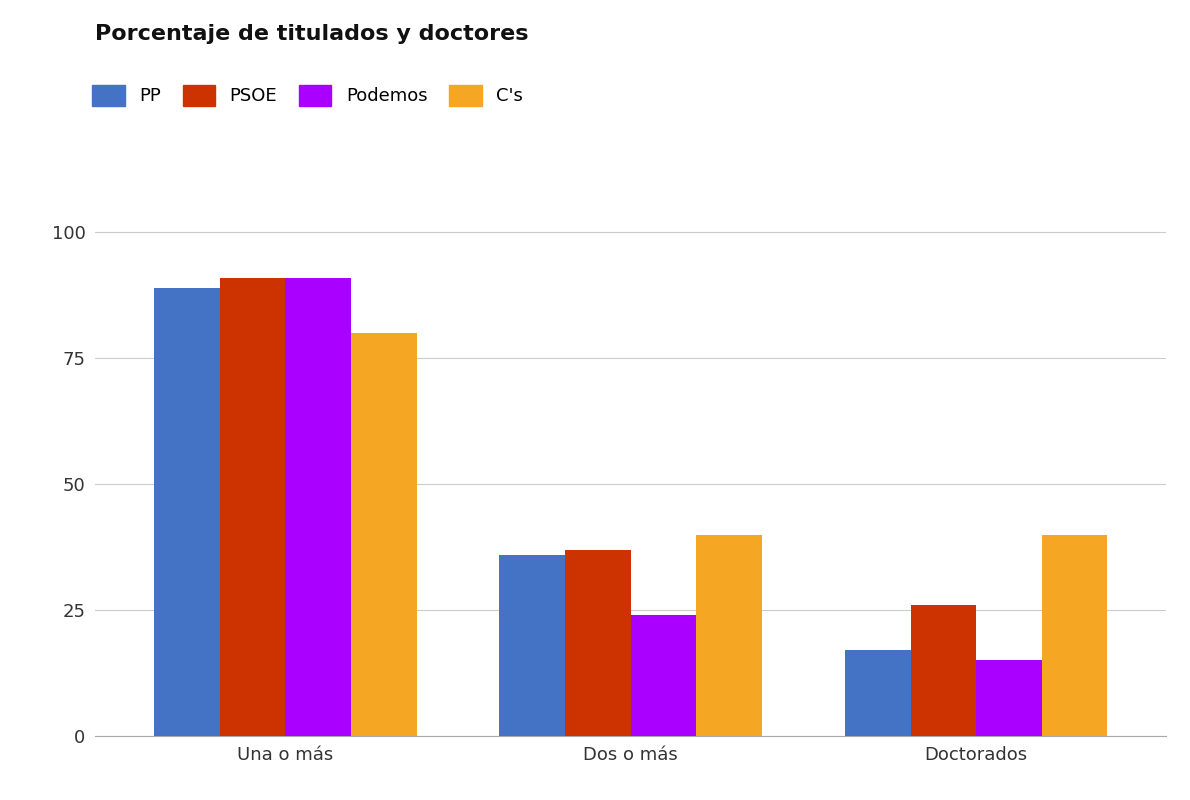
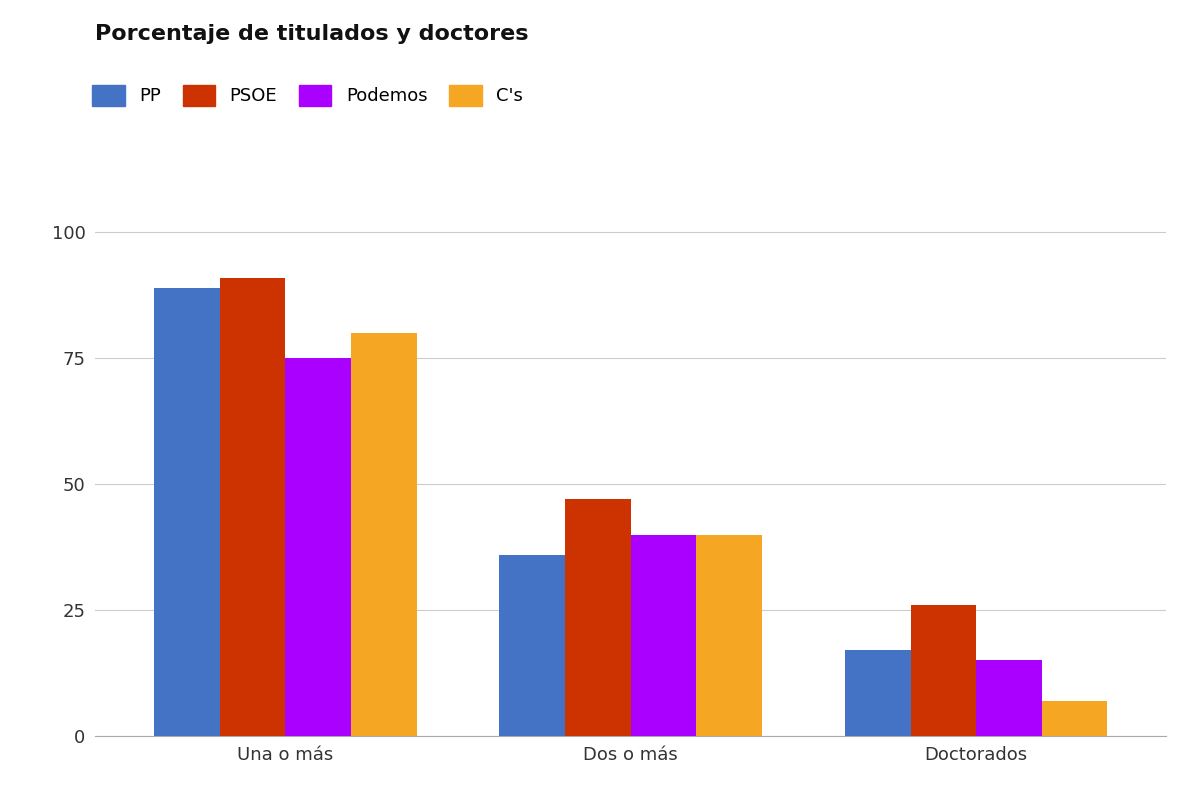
Podemos/Una o más: 91 -> 75
PSOE/Dos o más: 37 -> 47
Podemos/Dos o más: 24 -> 40
C's/Doctorados: 40 -> 7
